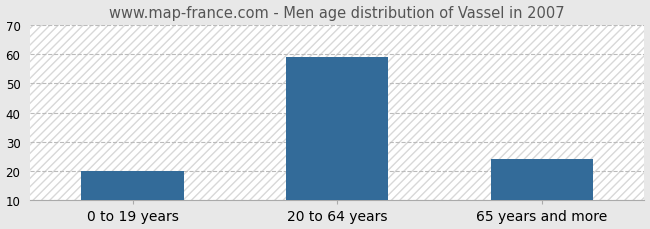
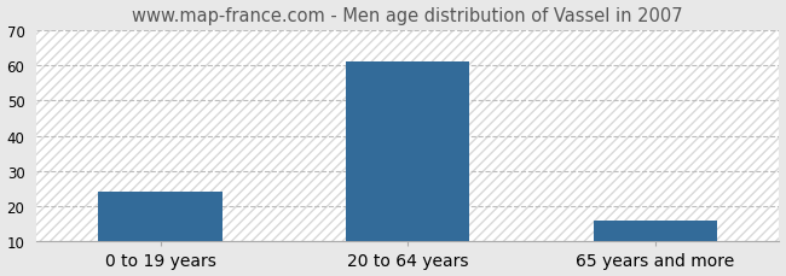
0 to 19 years: 20 -> 24
20 to 64 years: 59 -> 61
65 years and more: 24 -> 16
